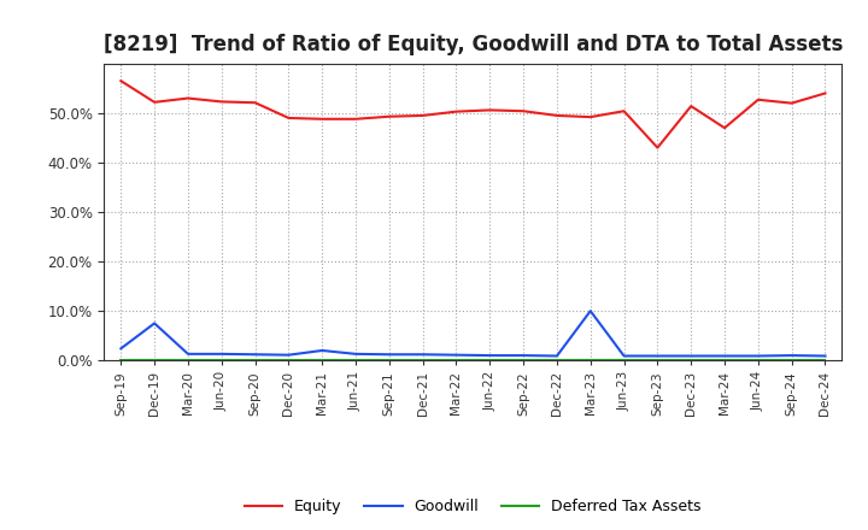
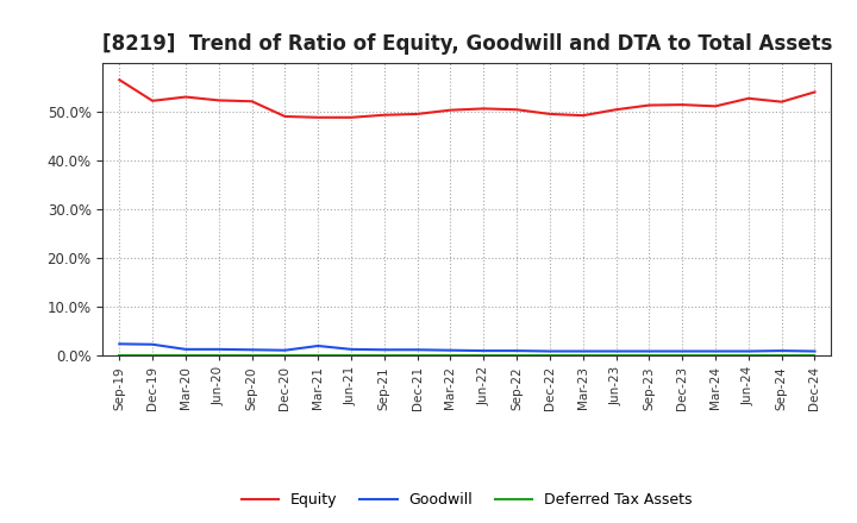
Goodwill/Dec-19: 7.5% -> 2.3%
Goodwill/Mar-23: 10.0% -> 0.9%
Equity/Sep-23: 43.0% -> 51.3%
Equity/Mar-24: 47.0% -> 51.1%
